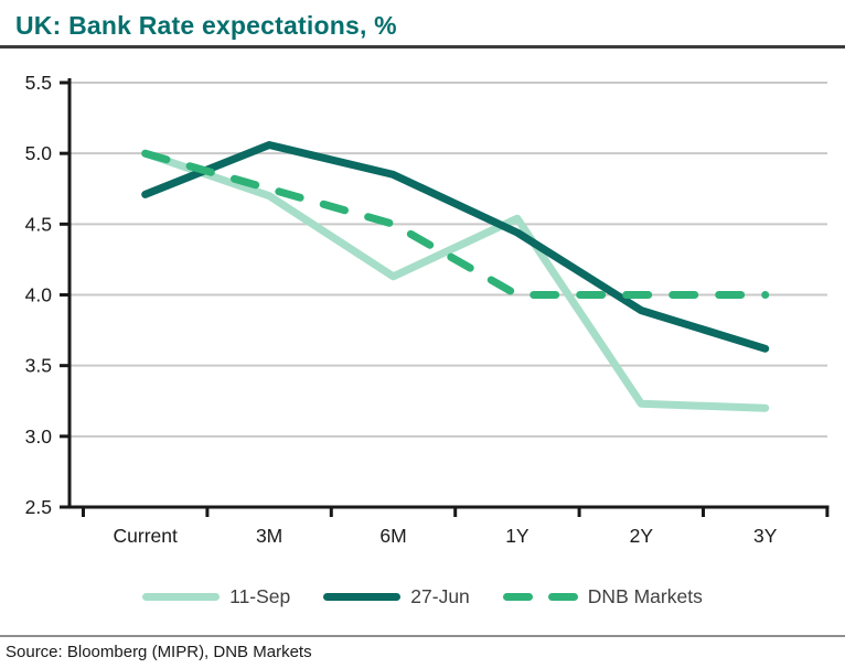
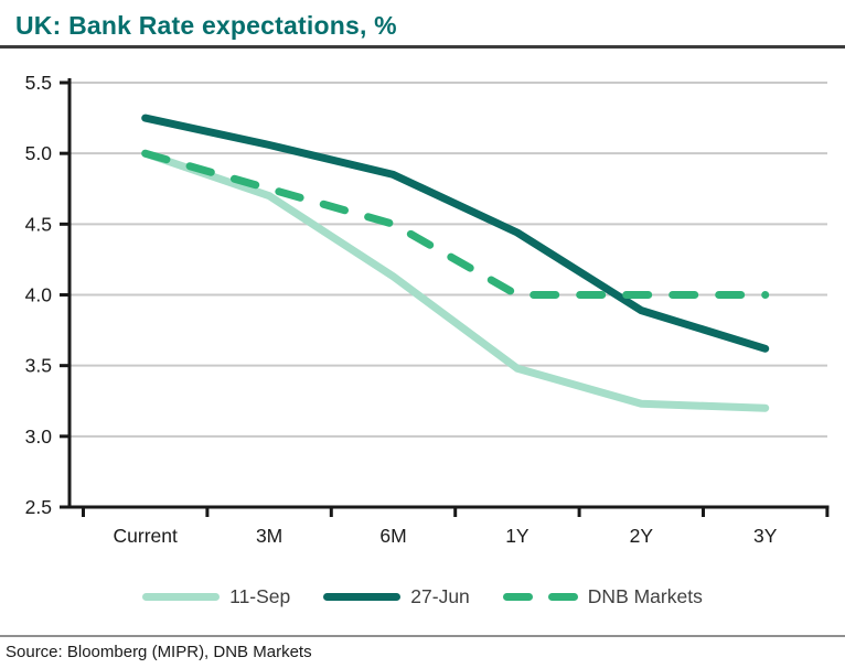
27-Jun/Current: 4.71 -> 5.25
11-Sep/1Y: 4.54 -> 3.48
